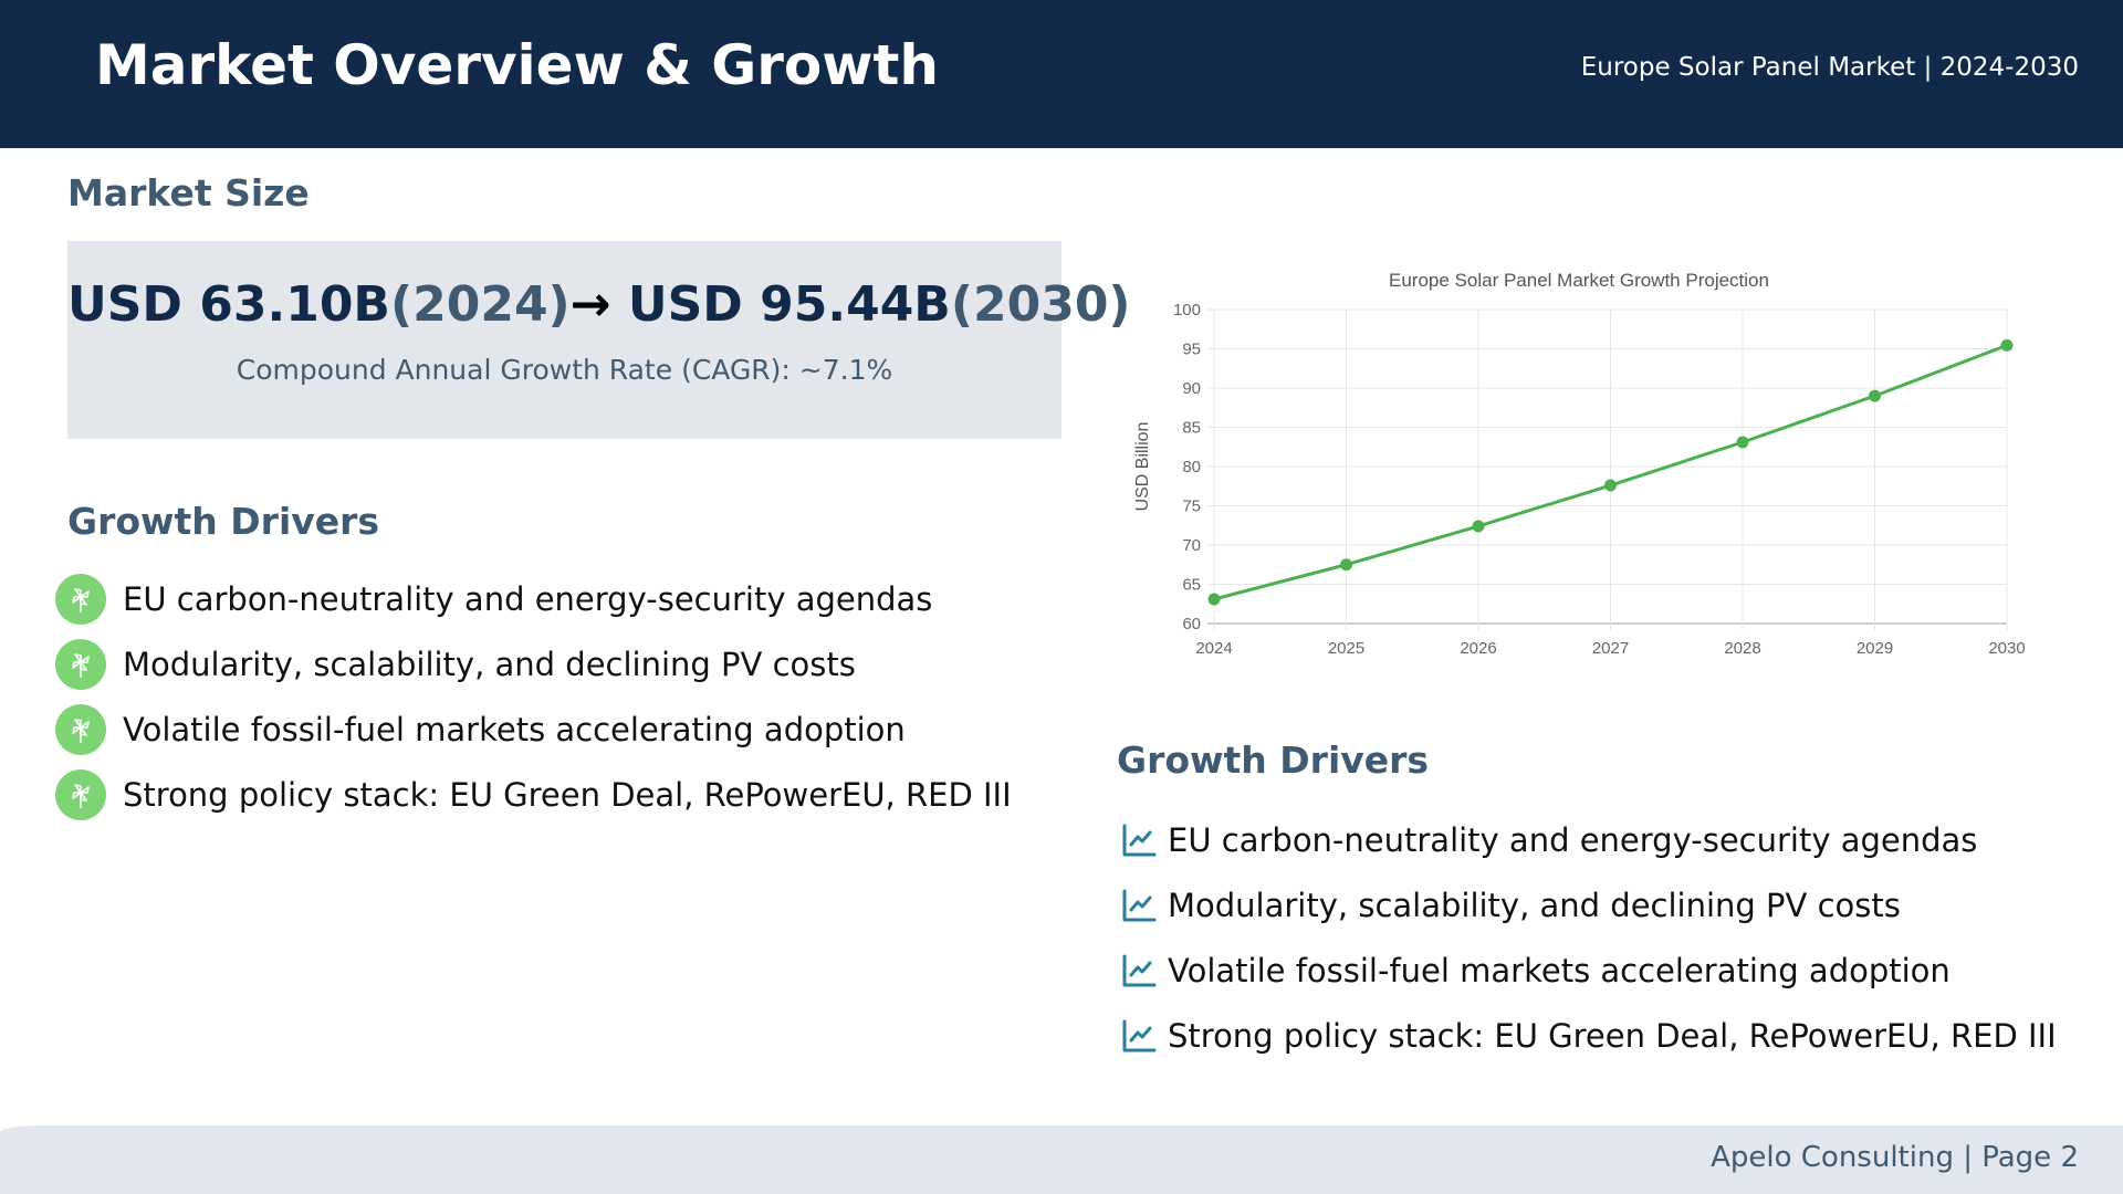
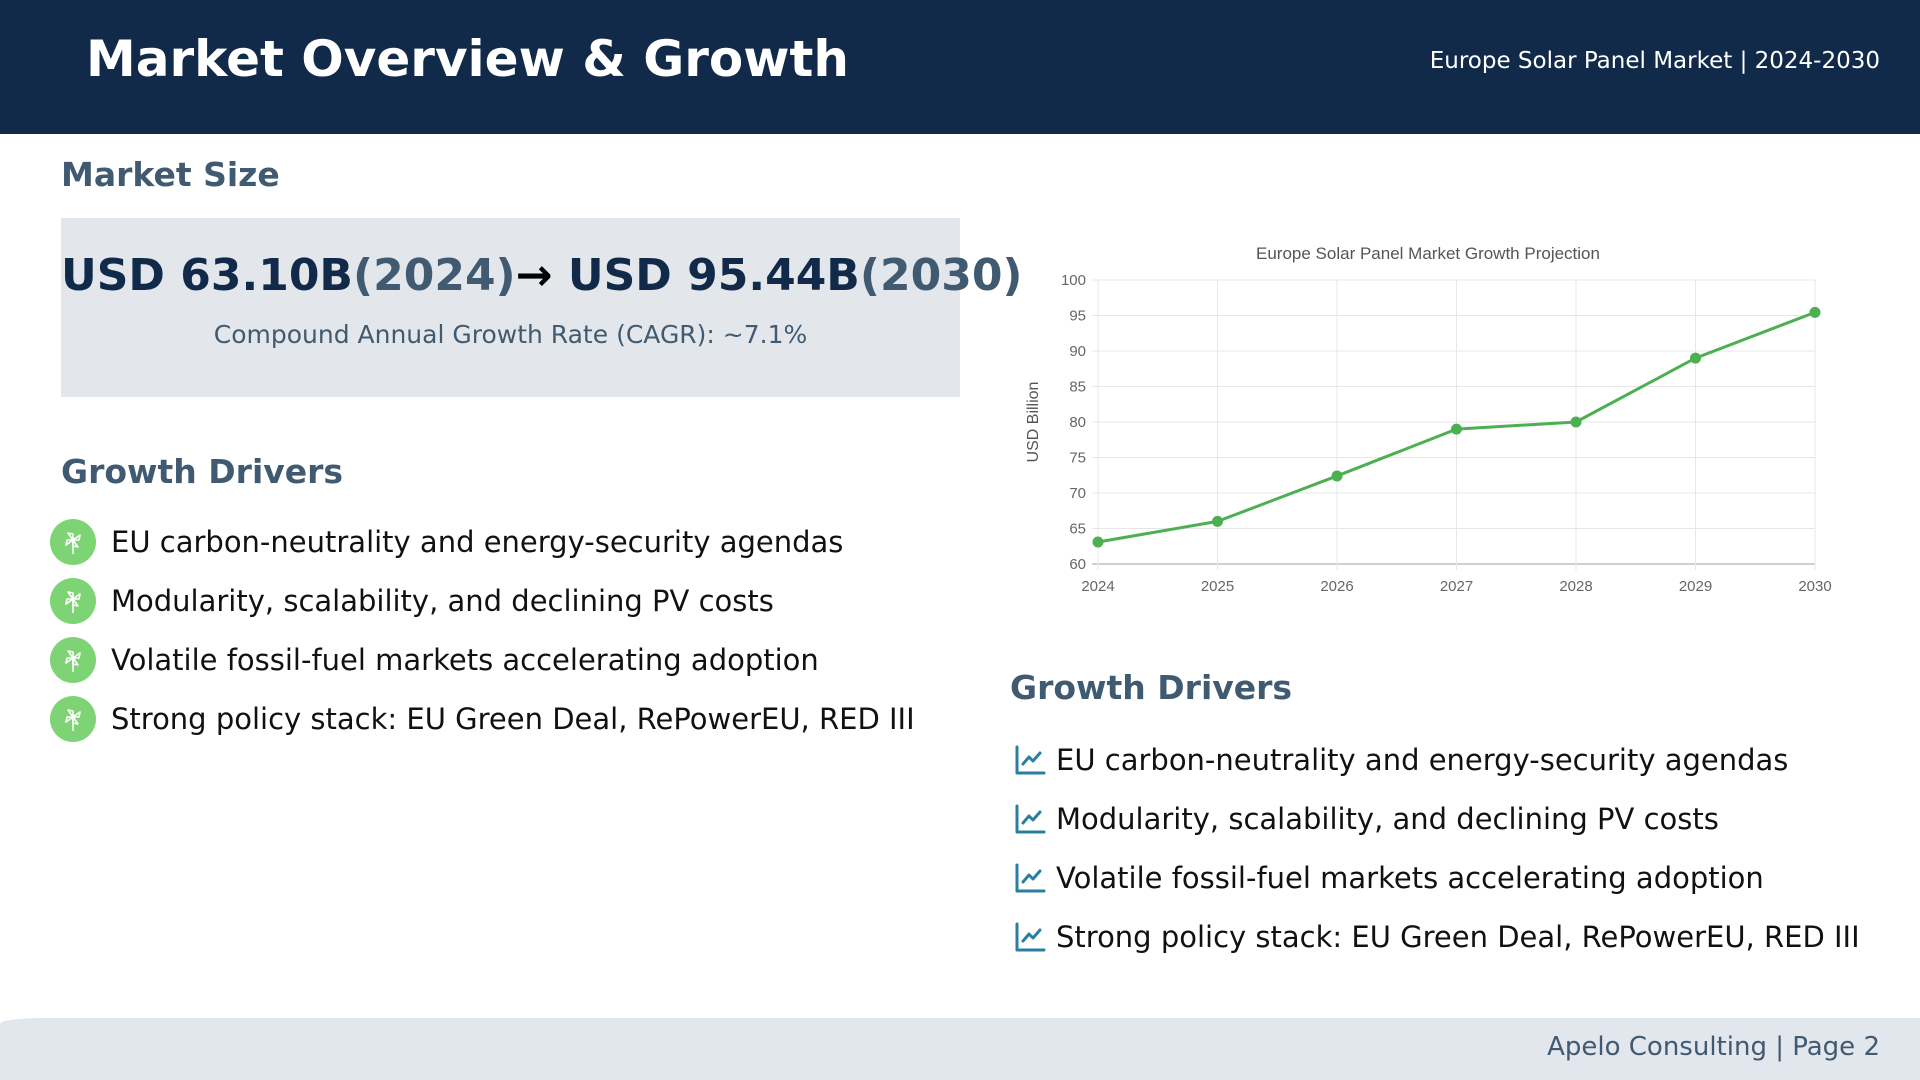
2025: 68 -> 66
2027: 78 -> 79
2028: 83 -> 80
